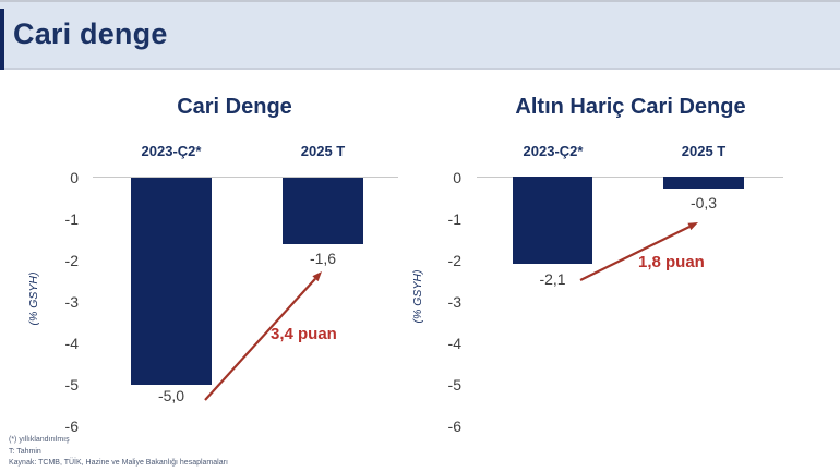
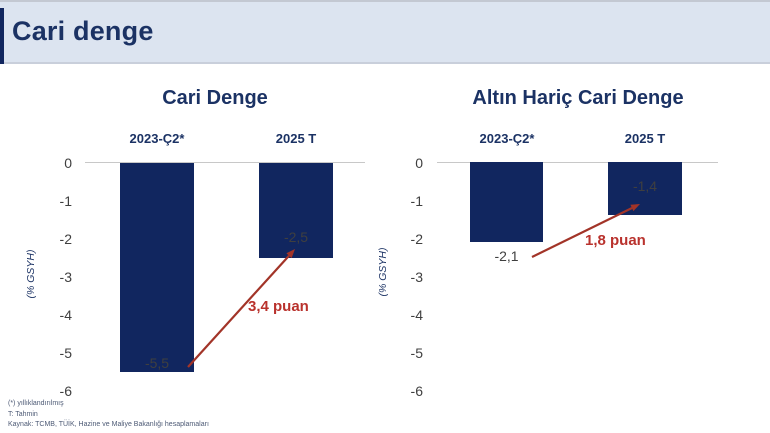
Cari Denge/2023-Ç2*: -5,0 -> -5,5
Cari Denge/2025 T: -1,6 -> -2,5
Altın Hariç Cari Denge/2025 T: -0,3 -> -1,4
